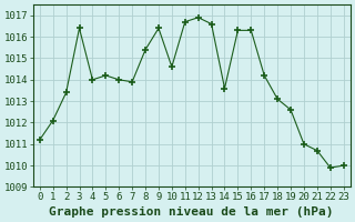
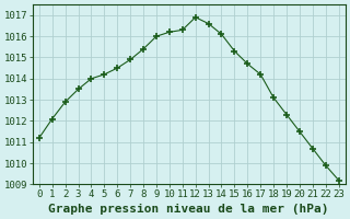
2: 1013.4 -> 1012.9
3: 1016.4 -> 1013.5
6: 1014.0 -> 1014.5
7: 1013.9 -> 1014.9
9: 1016.4 -> 1016.0
10: 1014.6 -> 1016.2
11: 1016.7 -> 1016.3
14: 1013.6 -> 1016.1
15: 1016.3 -> 1015.3
16: 1016.3 -> 1014.7
19: 1012.6 -> 1012.3
20: 1011.0 -> 1011.5
23: 1010.0 -> 1009.2
